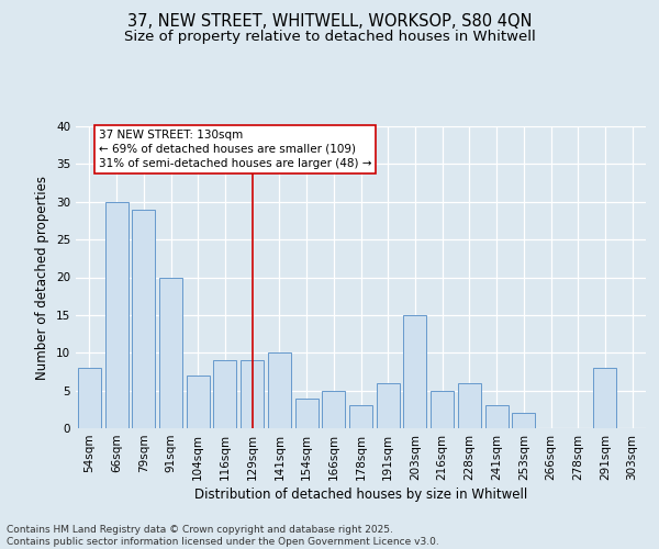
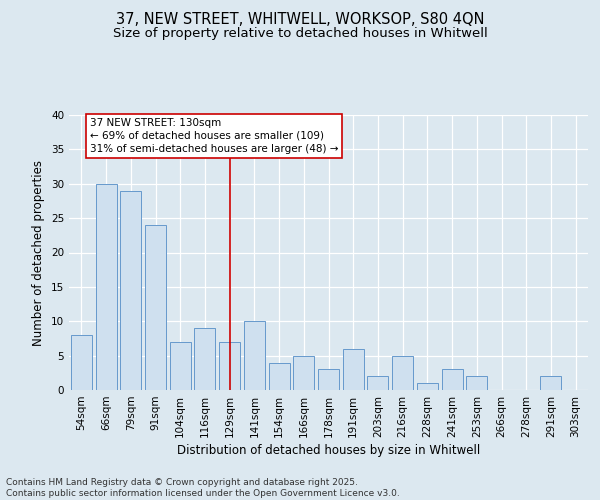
91sqm: 20 -> 24
129sqm: 9 -> 7
203sqm: 15 -> 2
228sqm: 6 -> 1
291sqm: 8 -> 2
